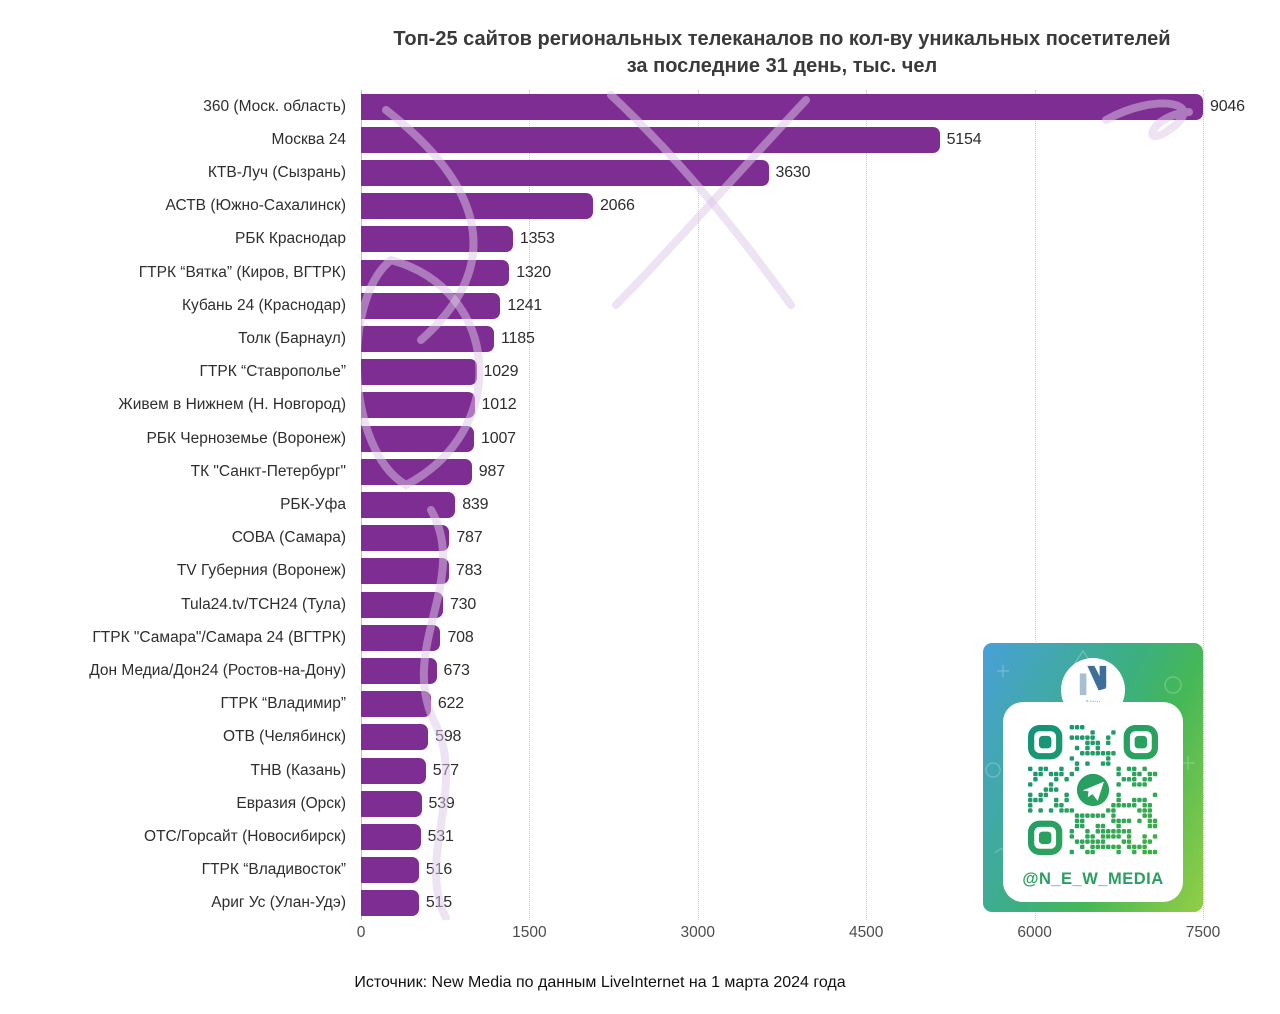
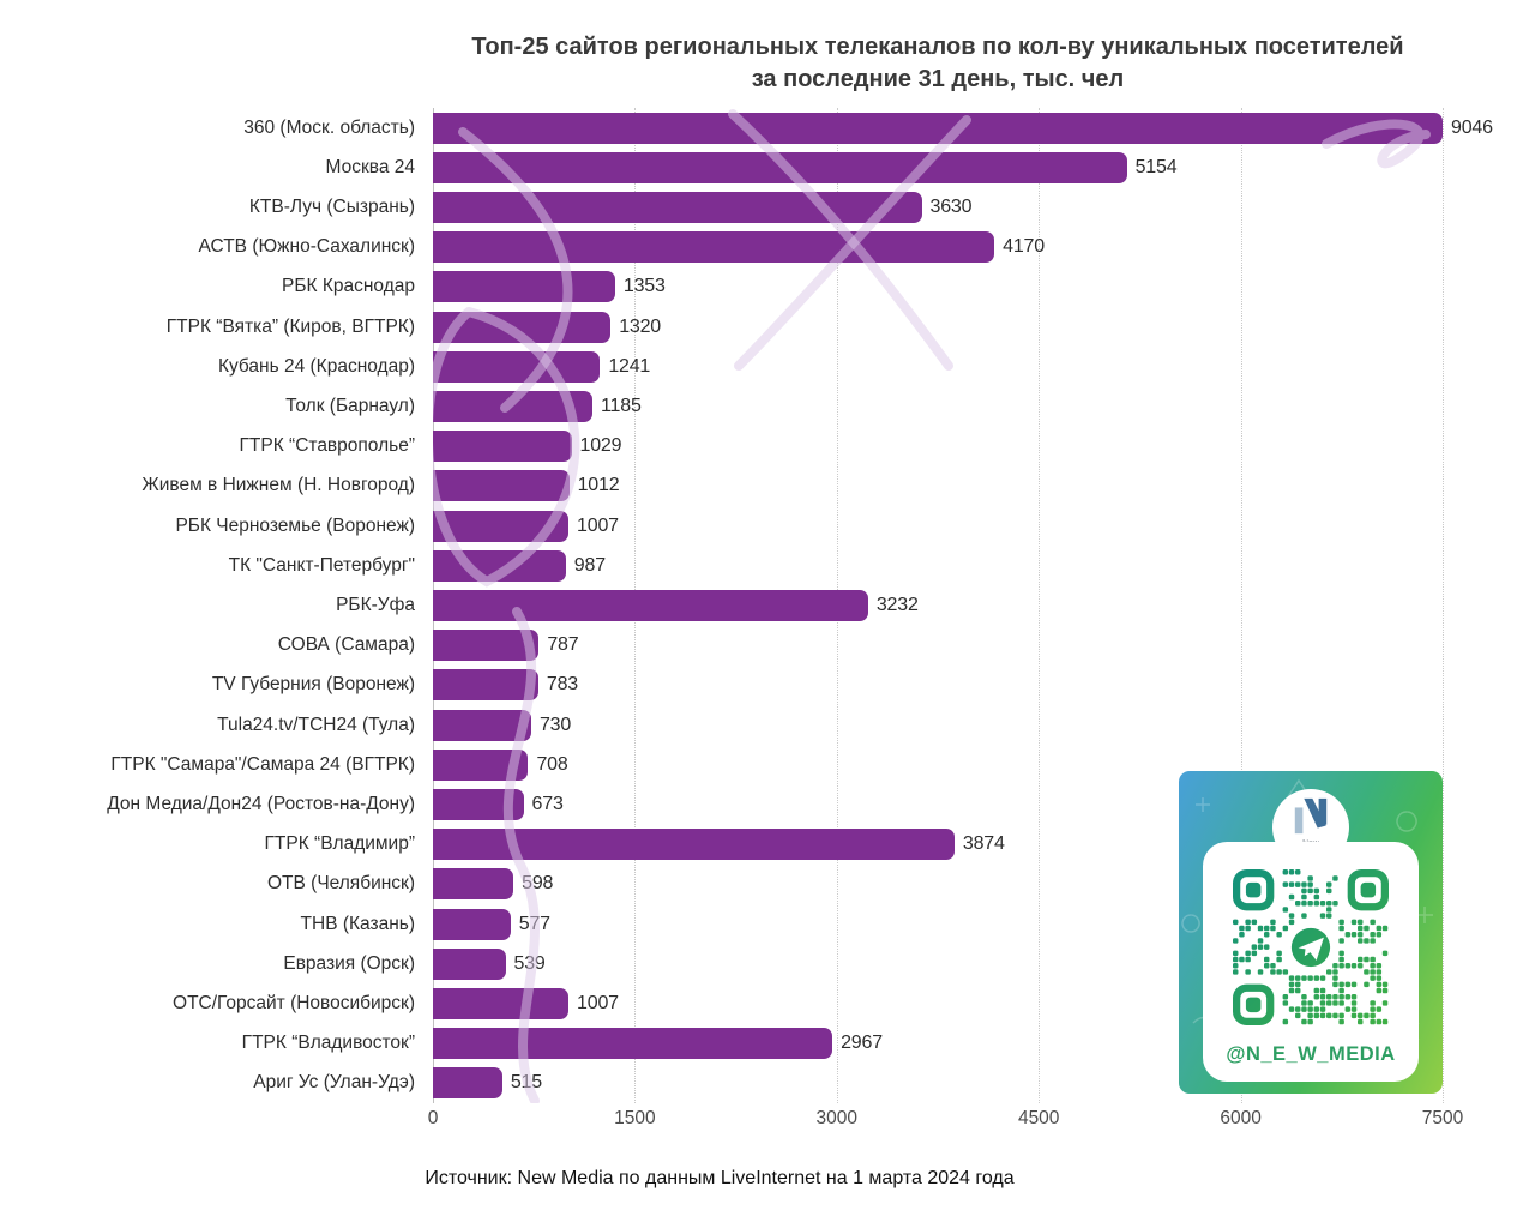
АСТВ (Южно-Сахалинск): 2066 -> 4170
РБК-Уфа: 839 -> 3232
ГТРК “Владимир”: 622 -> 3874
ОТС/Горсайт (Новосибирск): 531 -> 1007
ГТРК “Владивосток”: 516 -> 2967
